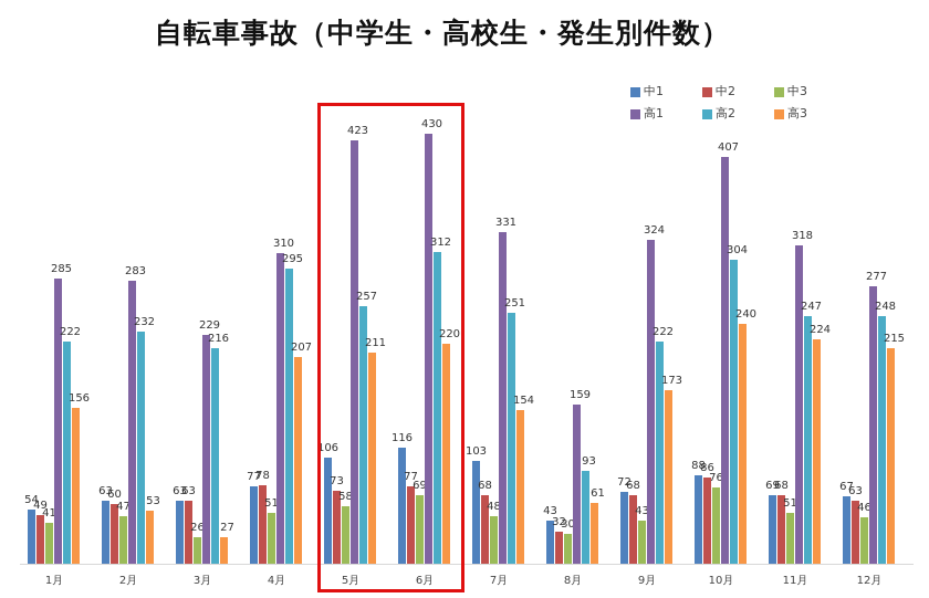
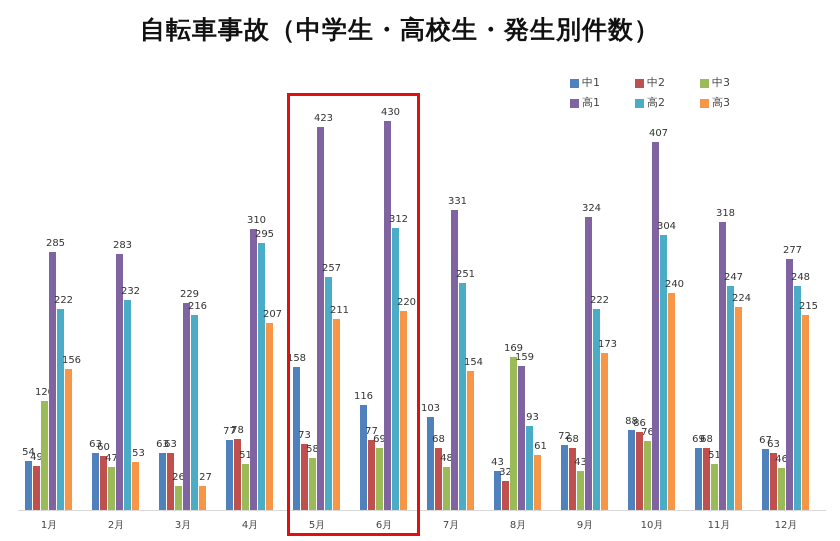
中3/1月: 41 -> 120
中1/5月: 106 -> 158
中3/8月: 30 -> 169
